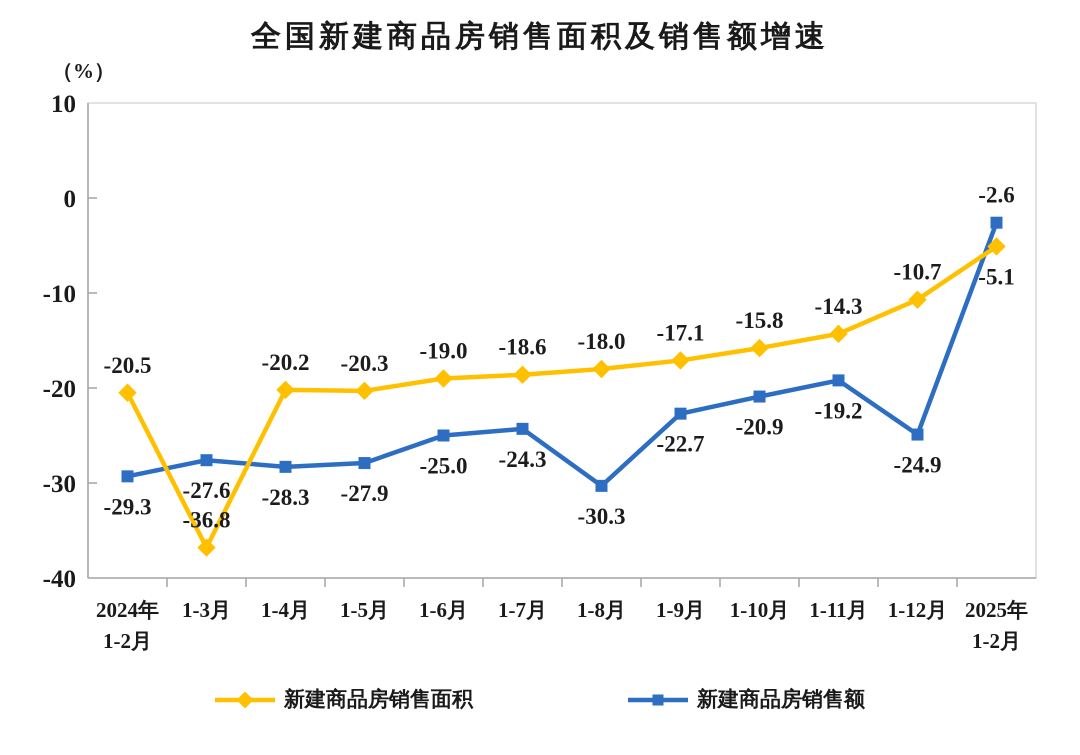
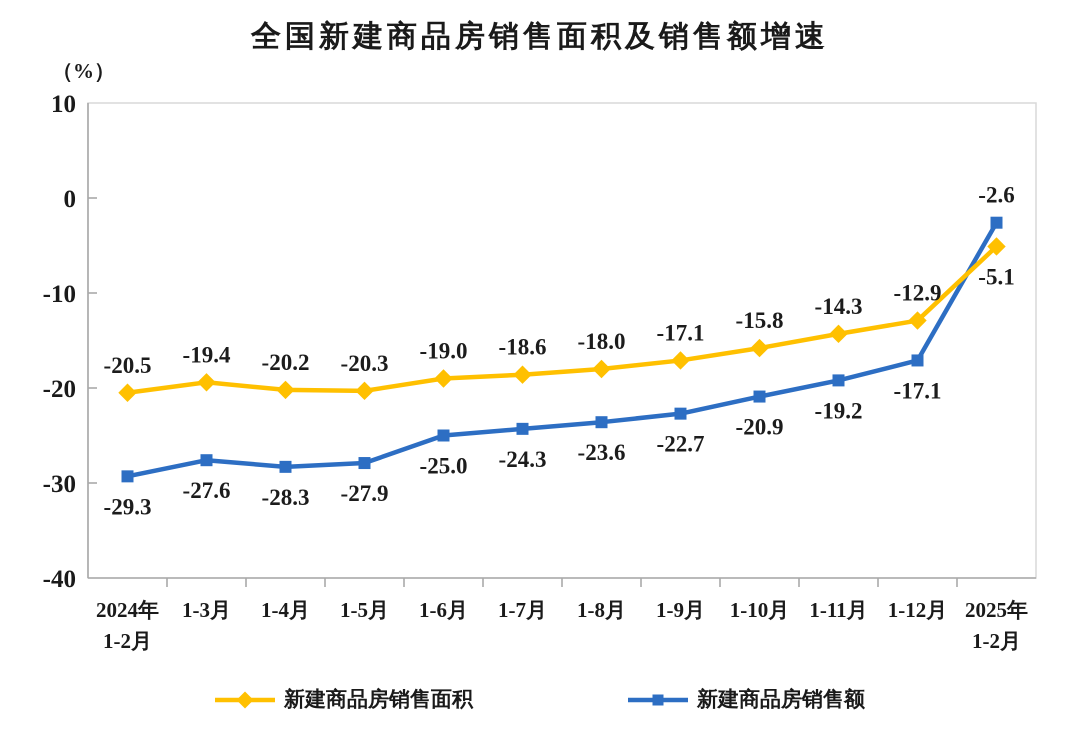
新建商品房销售面积/1-3月: -36.8 -> -19.4
新建商品房销售额/1-8月: -30.3 -> -23.6
新建商品房销售面积/1-12月: -10.7 -> -12.9
新建商品房销售额/1-12月: -24.9 -> -17.1
